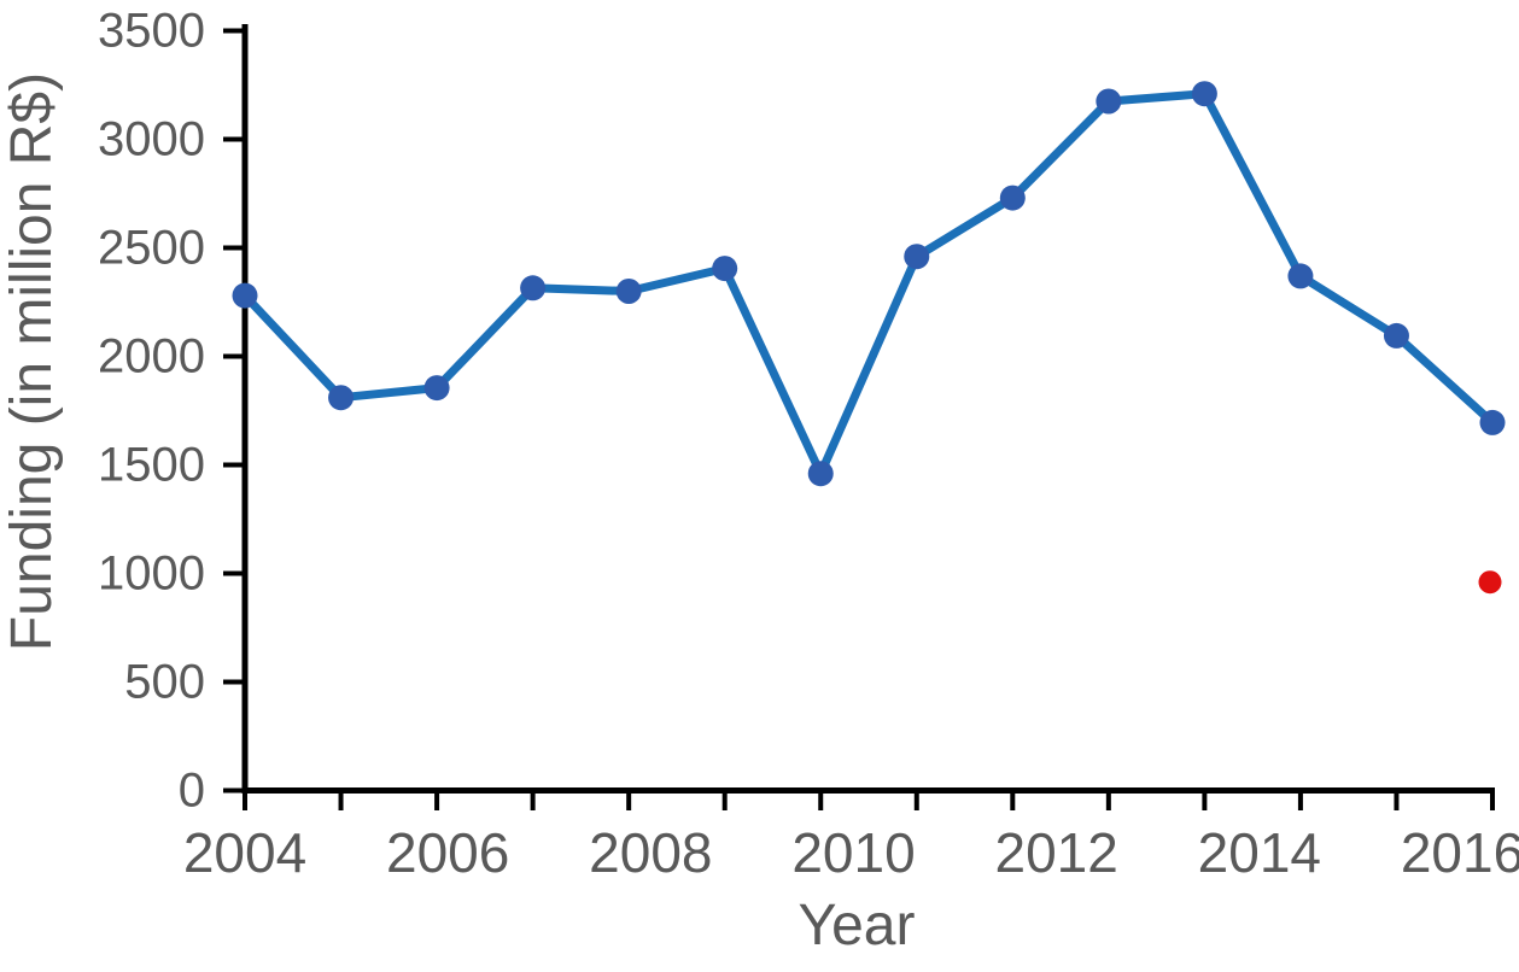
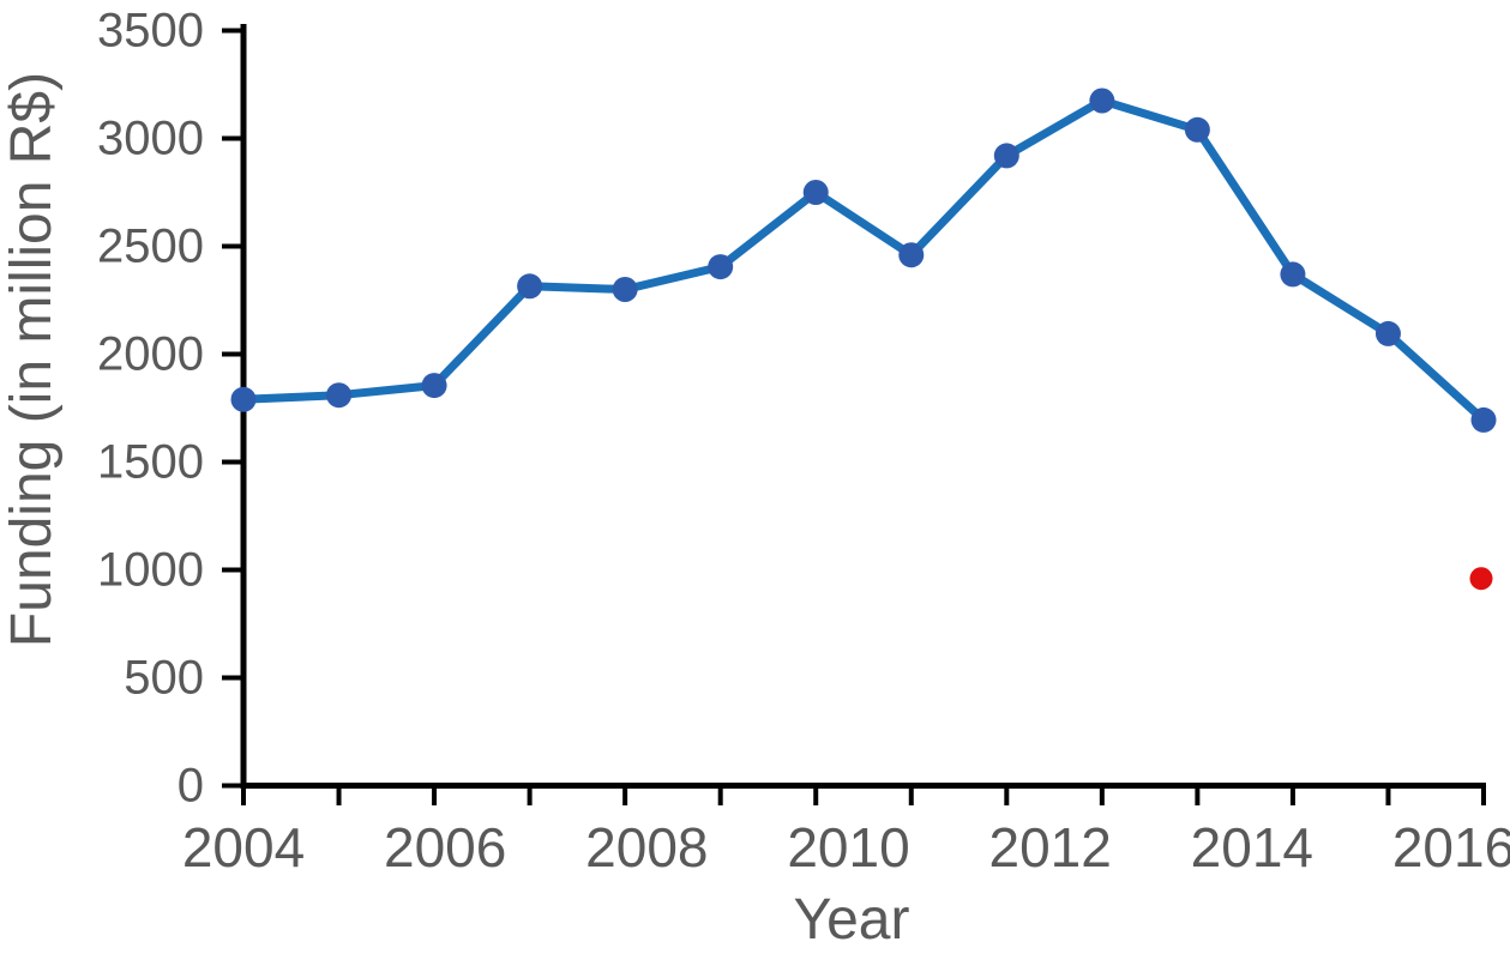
2004: 2280 -> 1790
2010: 1460 -> 2750
2012: 2730 -> 2920
2014: 3210 -> 3040
